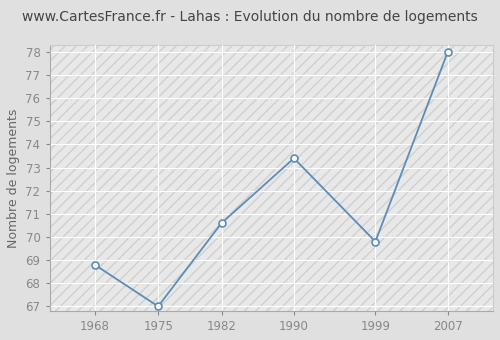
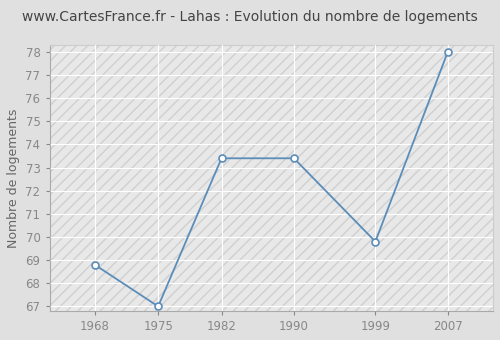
1982: 70.6 -> 73.4
